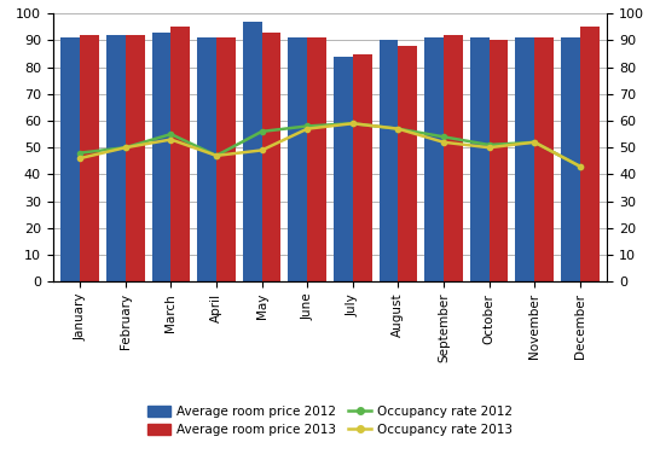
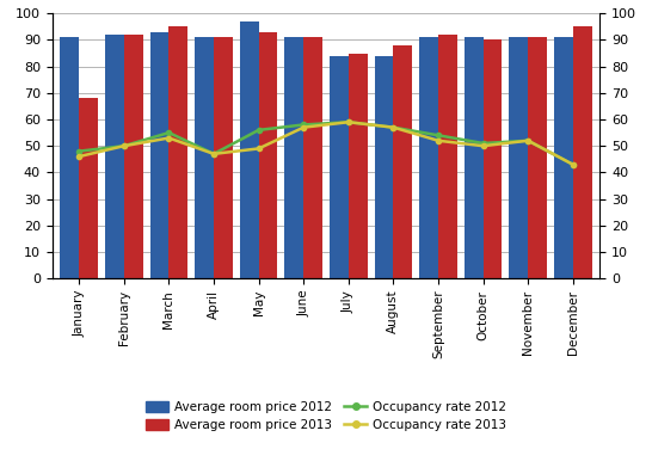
Average room price 2013/January: 92 -> 68
Average room price 2012/August: 90 -> 84
